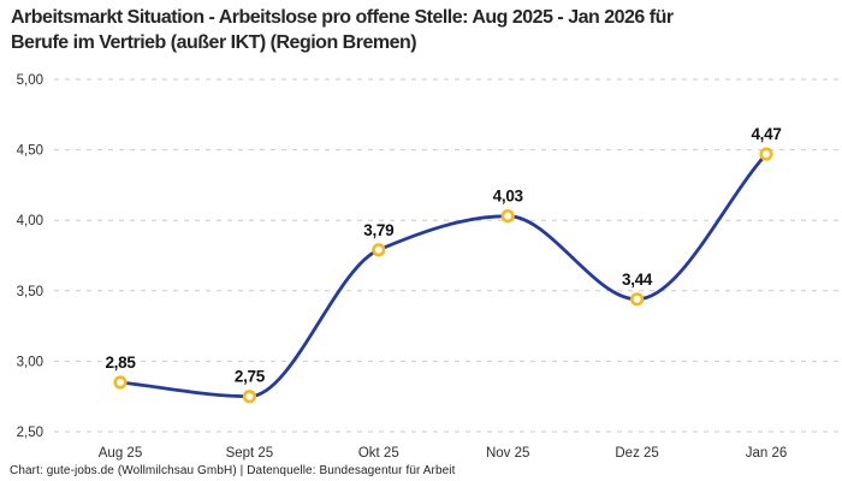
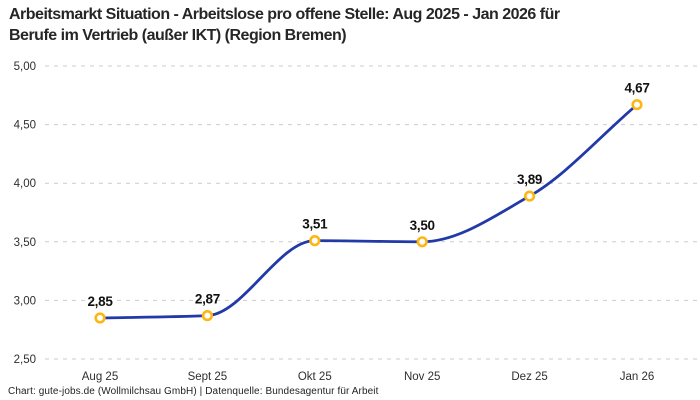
Sept 25: 2,75 -> 2,87
Okt 25: 3,79 -> 3,51
Nov 25: 4,03 -> 3,50
Dez 25: 3,44 -> 3,89
Jan 26: 4,47 -> 4,67
